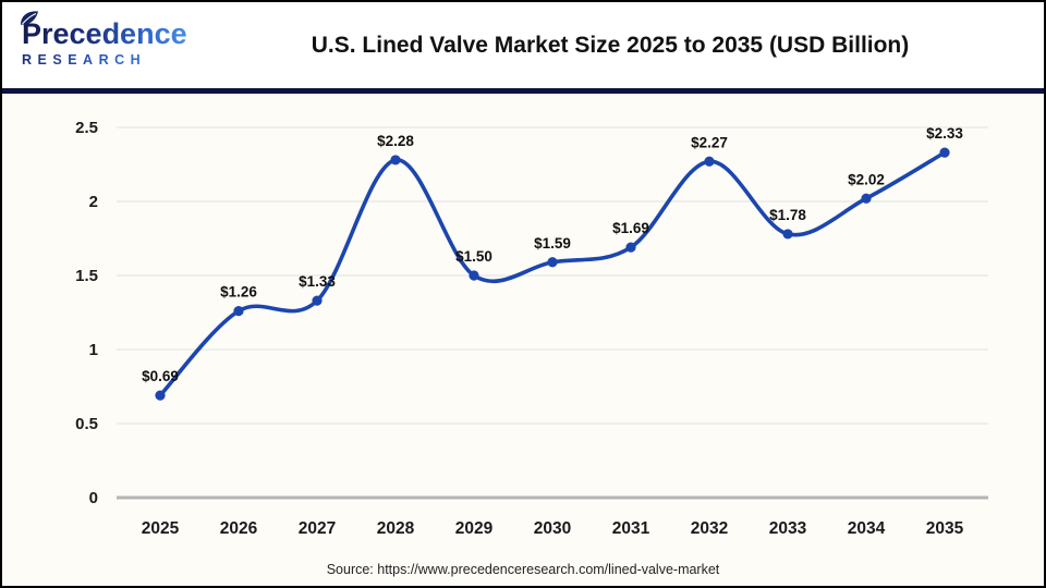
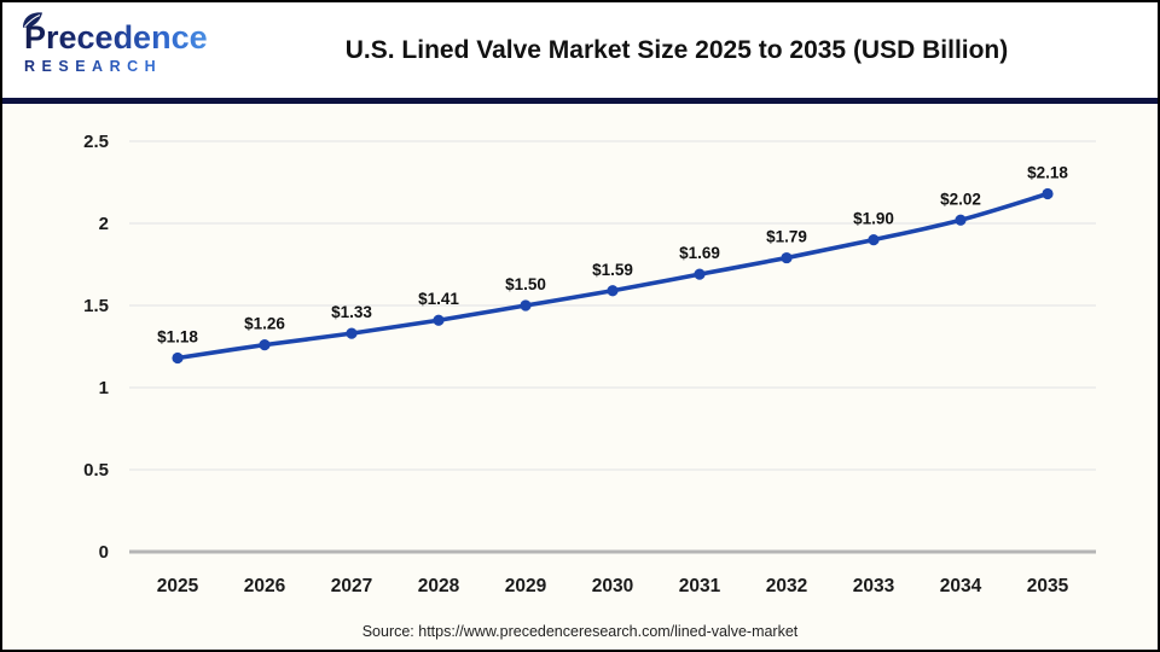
2025: $0.69 -> $1.18
2028: $2.28 -> $1.41
2032: $2.27 -> $1.79
2033: $1.78 -> $1.90
2035: $2.33 -> $2.18
